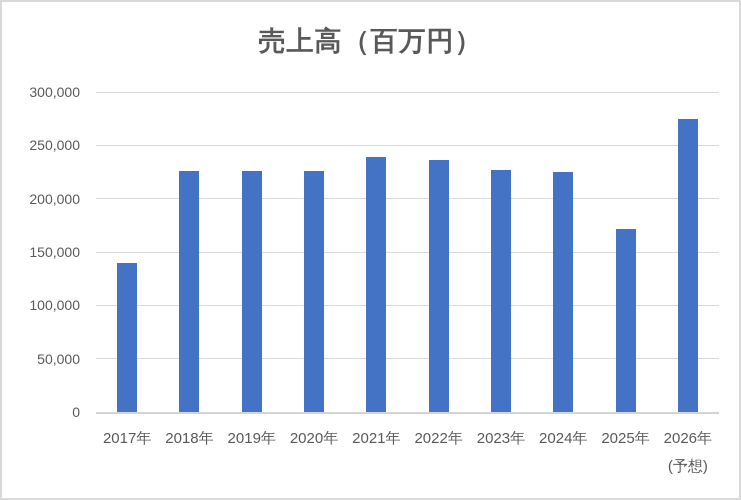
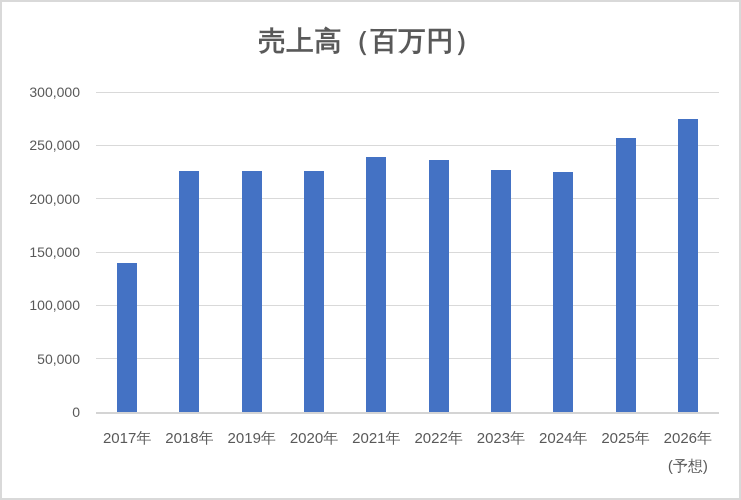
2025年: 172000 -> 257000
